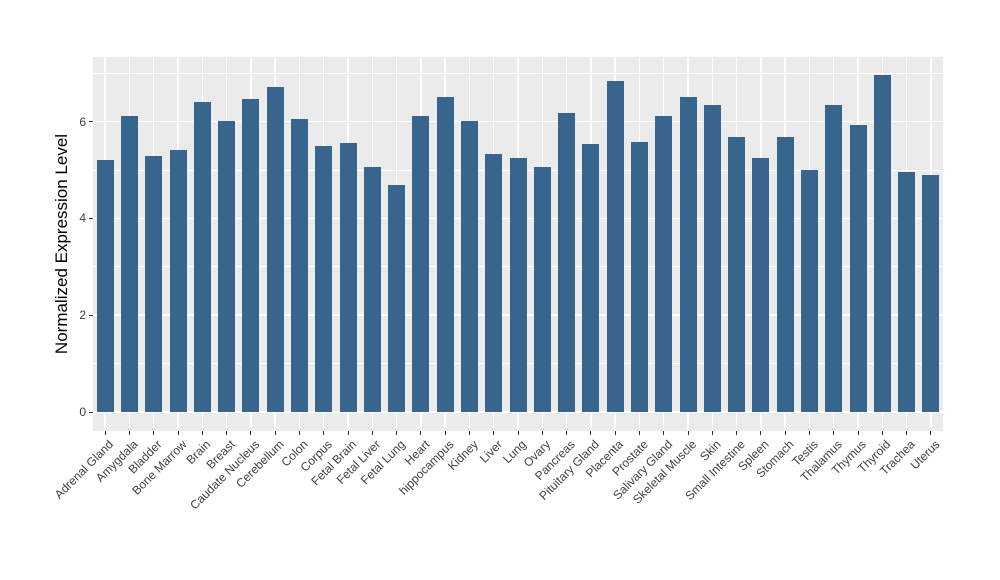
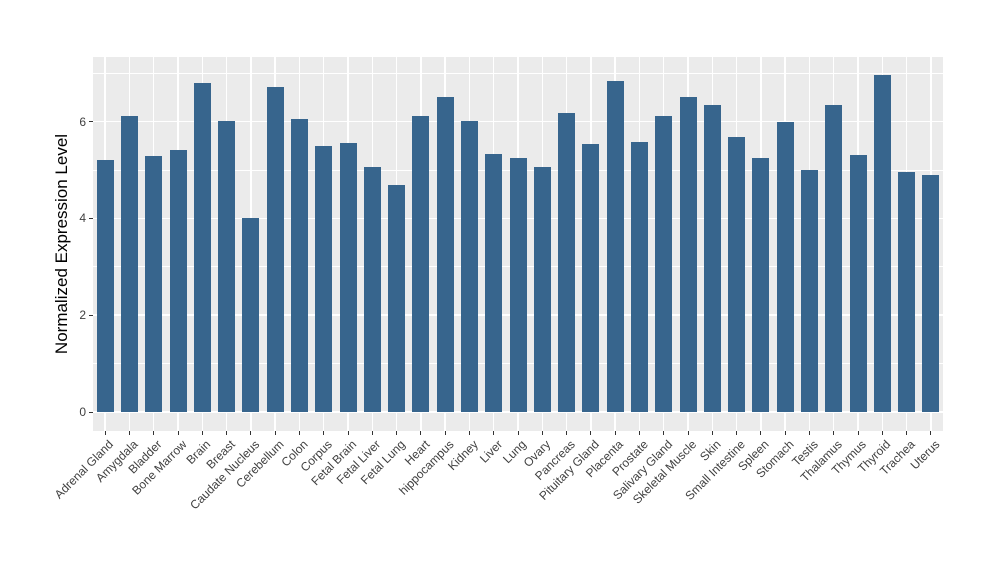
Brain: 6.4 -> 6.8
Caudate Nucleus: 6.5 -> 4.0
Stomach: 5.7 -> 6.0
Thymus: 5.9 -> 5.3
